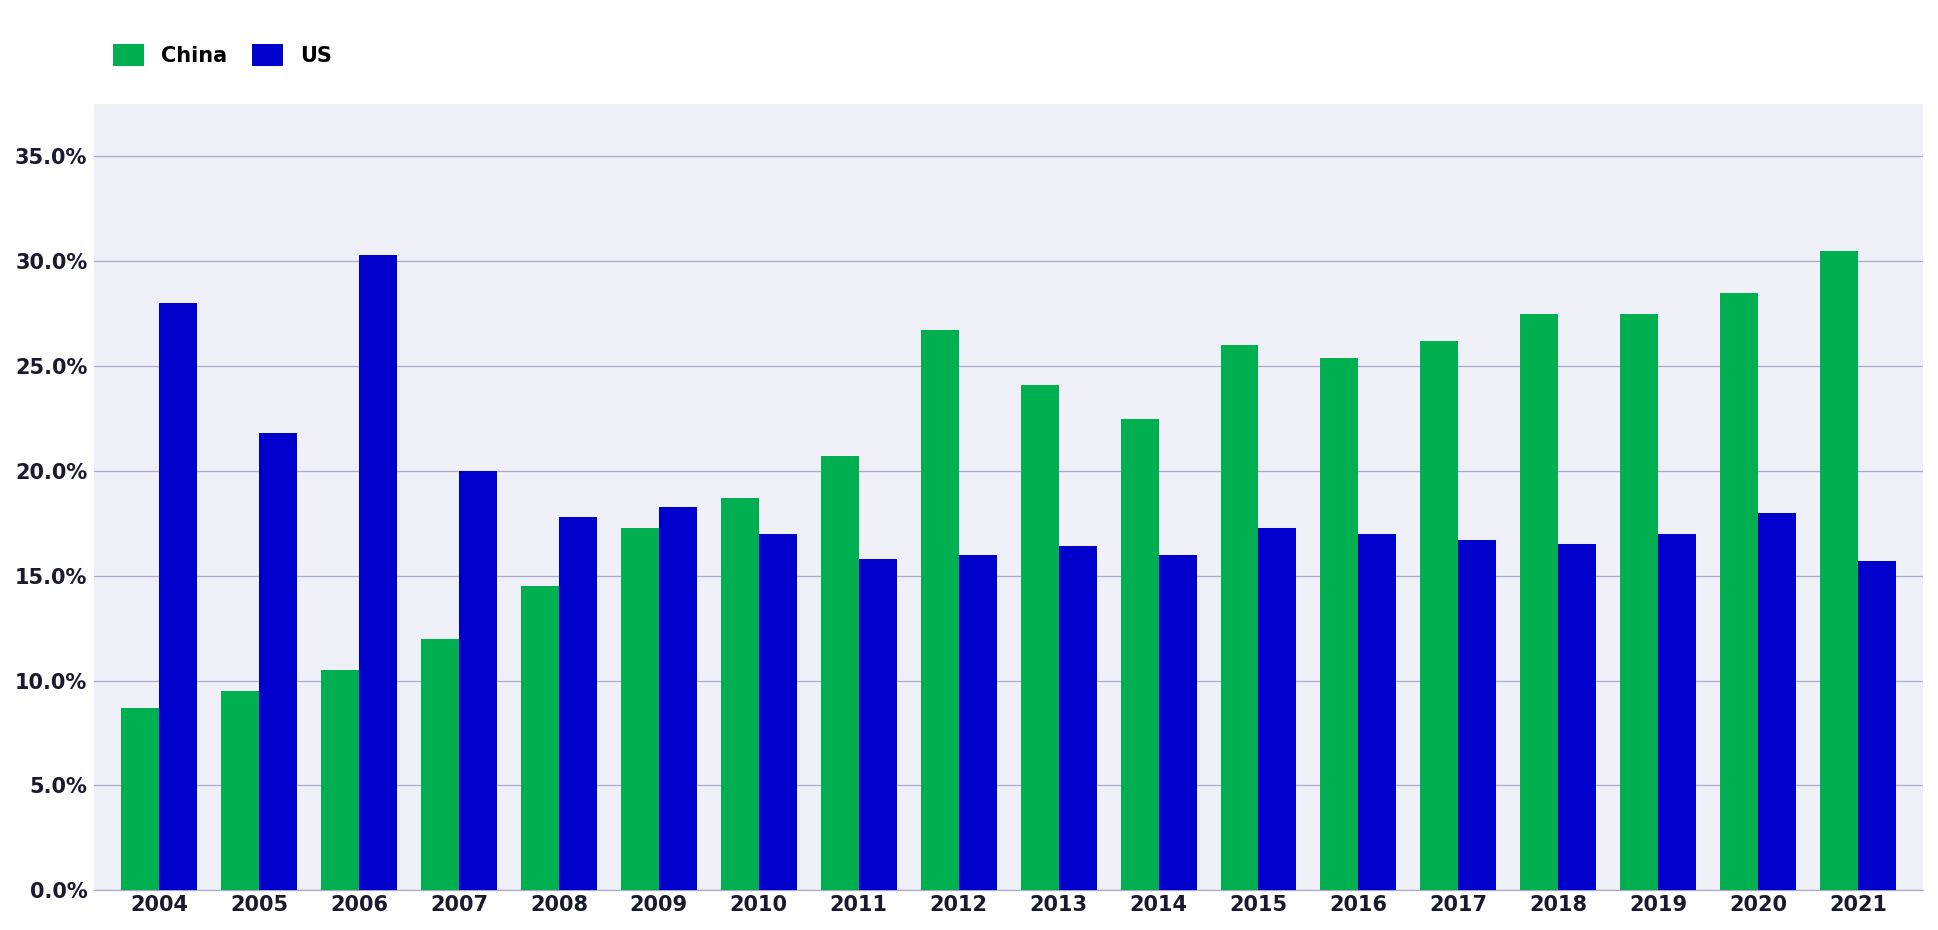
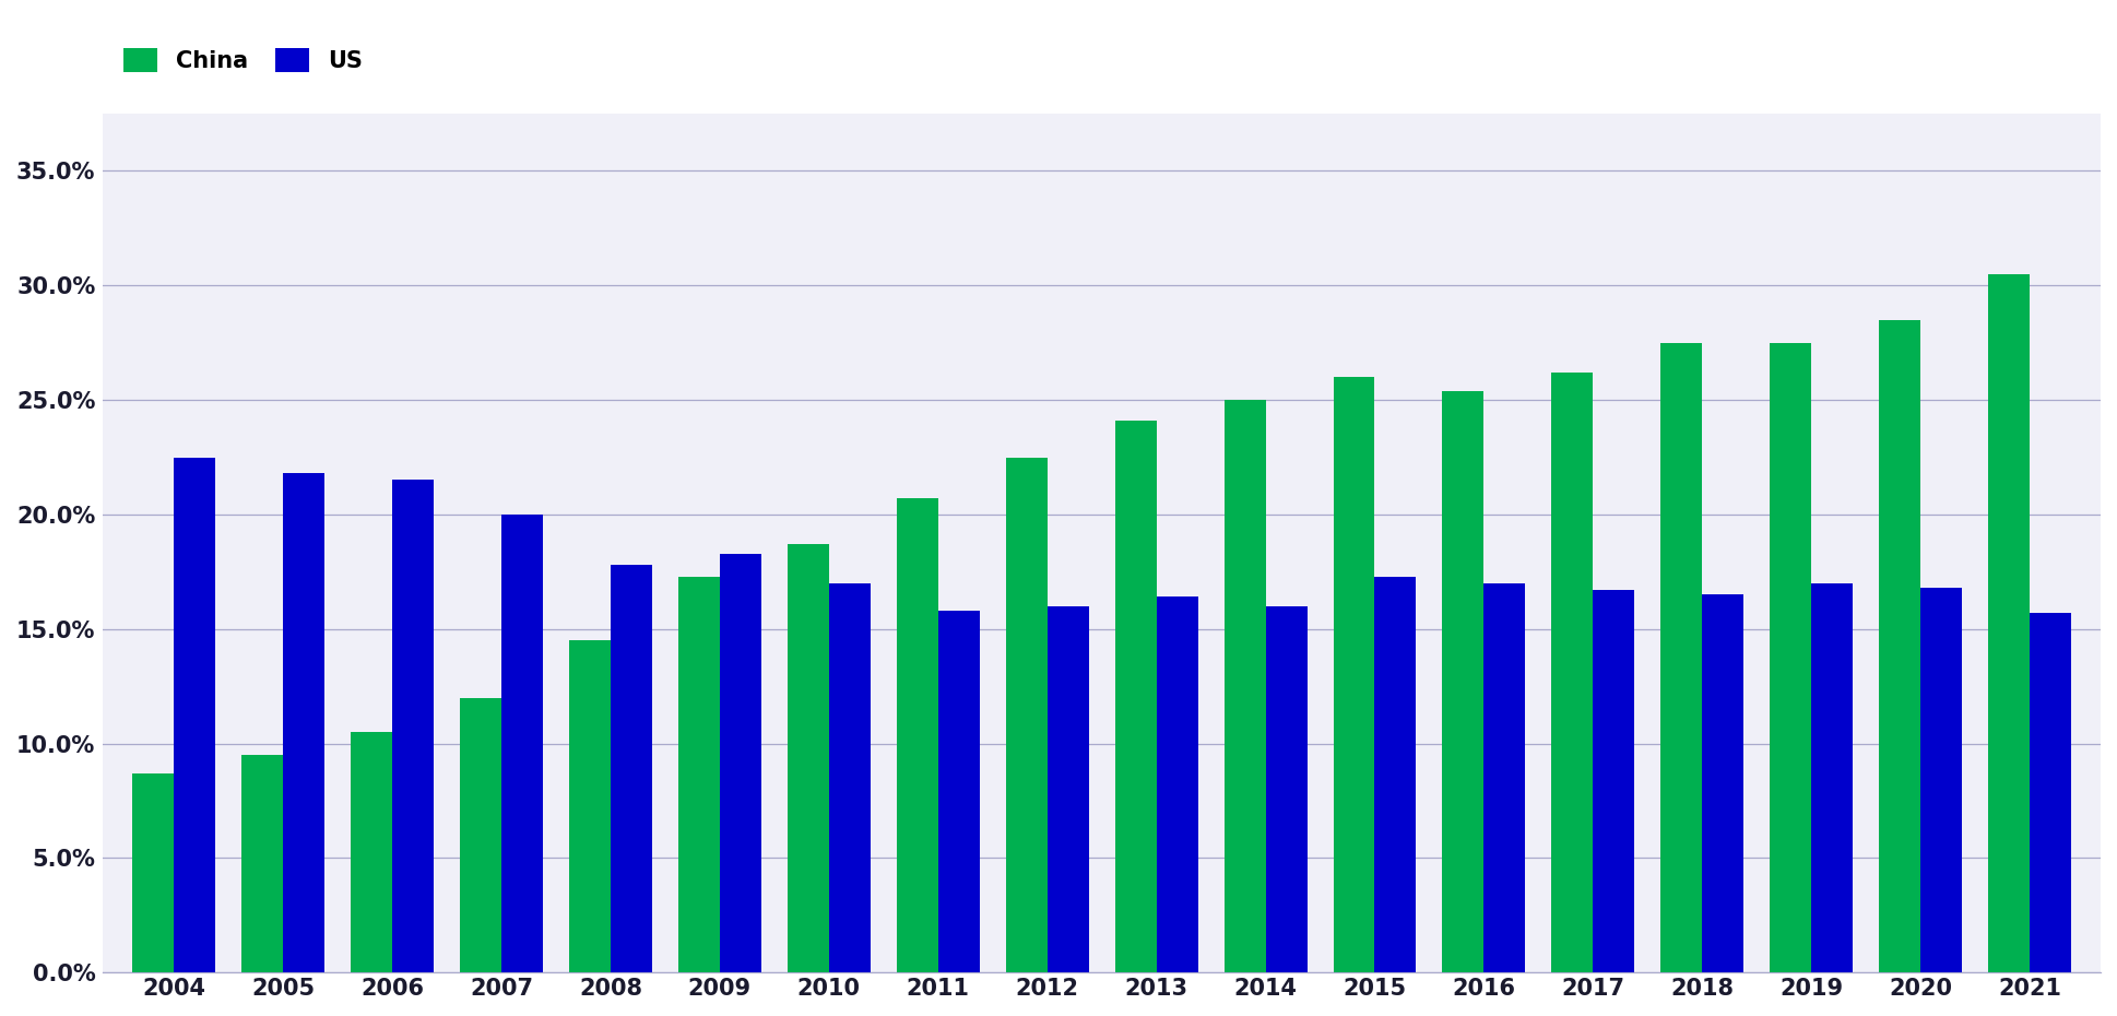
US/2004: 28.0% -> 22.5%
US/2006: 30.3% -> 21.5%
China/2012: 26.7% -> 22.5%
China/2014: 22.5% -> 25.0%
US/2020: 18.0% -> 16.8%
